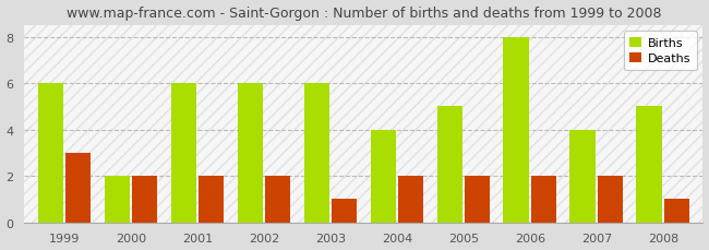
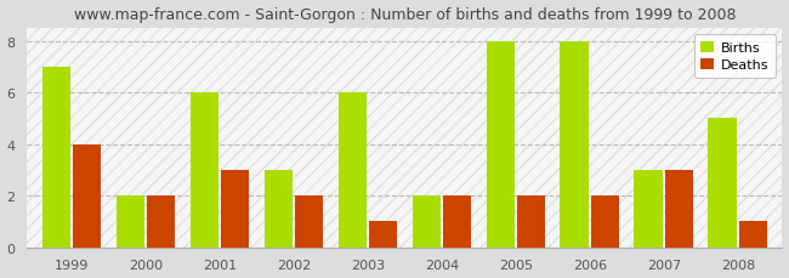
Births/1999: 6 -> 7
Deaths/1999: 3 -> 4
Deaths/2001: 2 -> 3
Births/2002: 6 -> 3
Births/2004: 4 -> 2
Births/2005: 5 -> 8
Births/2007: 4 -> 3
Deaths/2007: 2 -> 3
